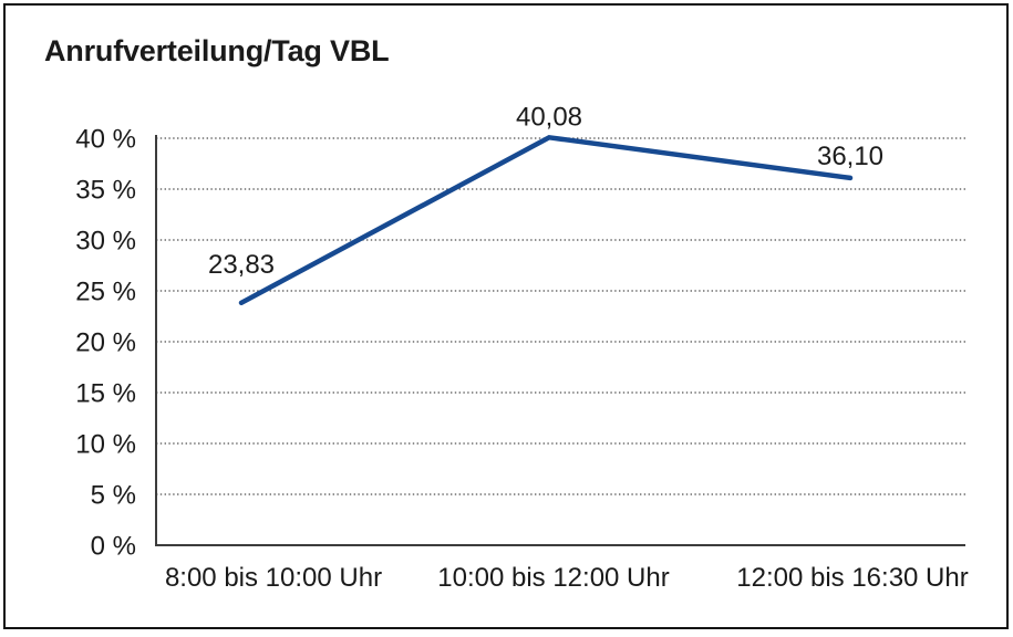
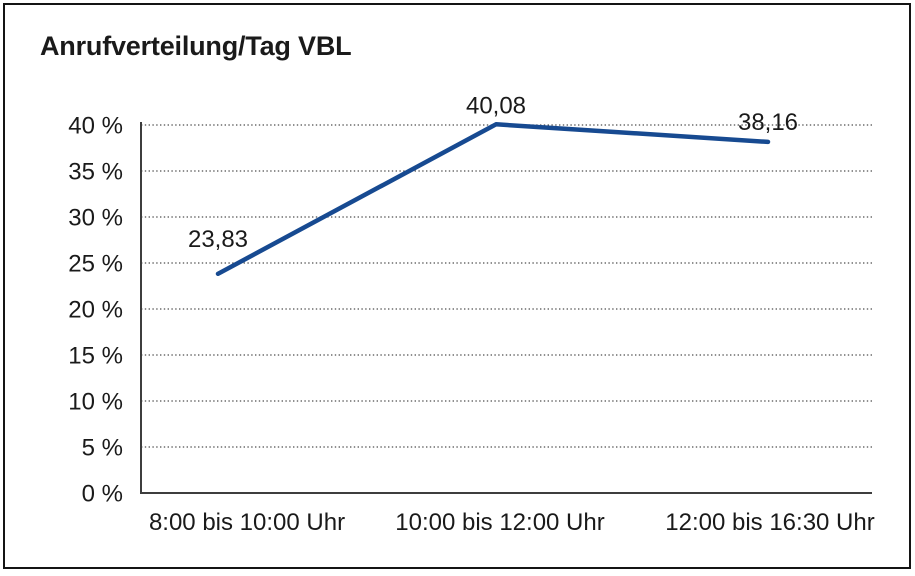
12:00 bis 16:30 Uhr: 36,10 -> 38,16
